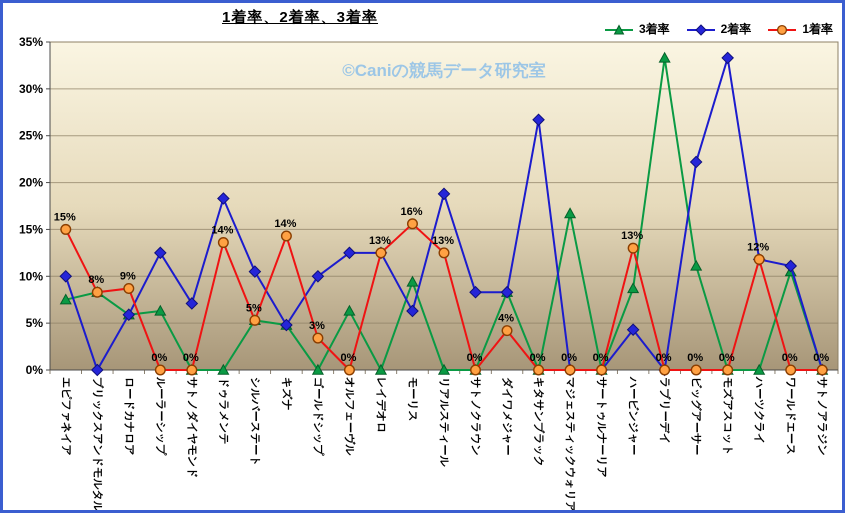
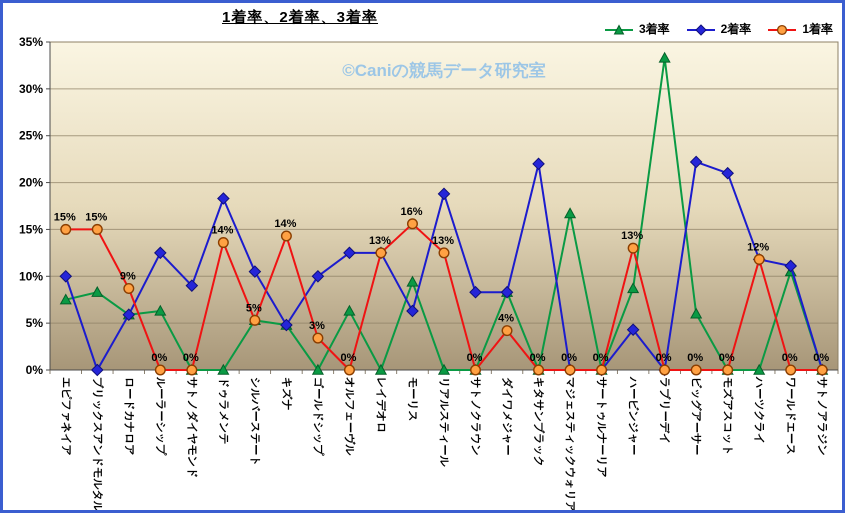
1着率/ブリックスアンドモルタル: 8% -> 15%
2着率/サトノダイヤモンド: 7% -> 9%
2着率/キタサンブラック: 27% -> 22%
3着率/ビッグアーサー: 11% -> 6%
2着率/モズアスコット: 33% -> 21%
